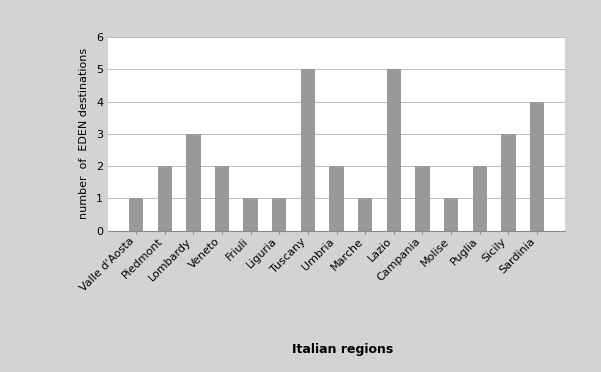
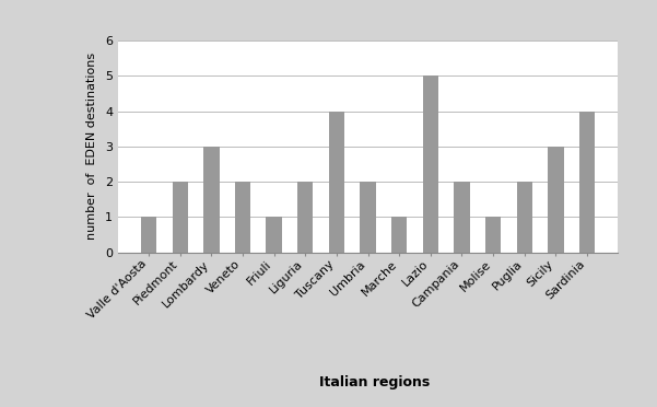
Liguria: 1 -> 2
Tuscany: 5 -> 4
